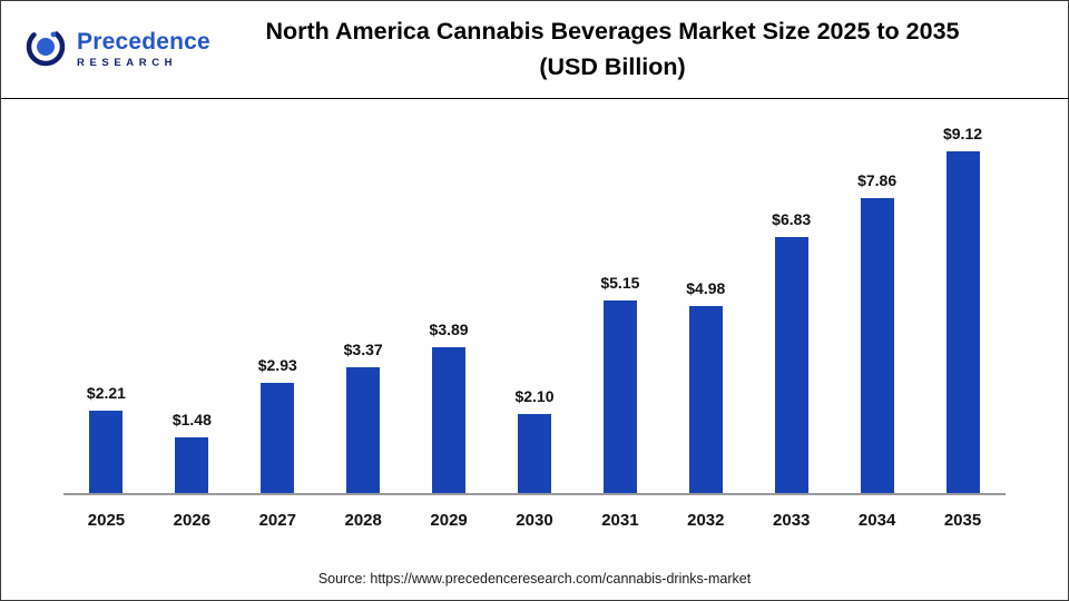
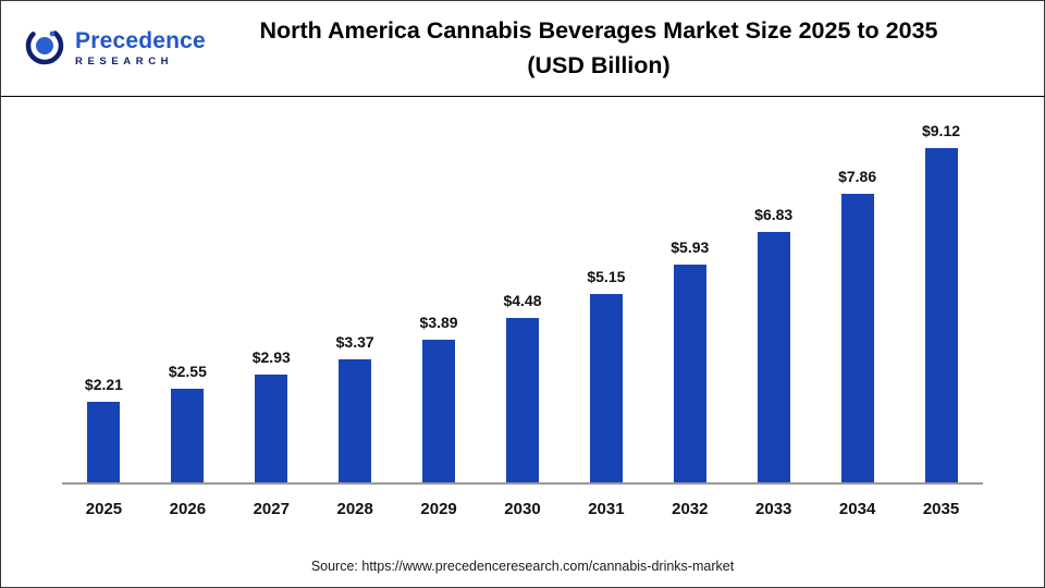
2026: $1.48 -> $2.55
2030: $2.10 -> $4.48
2032: $4.98 -> $5.93
